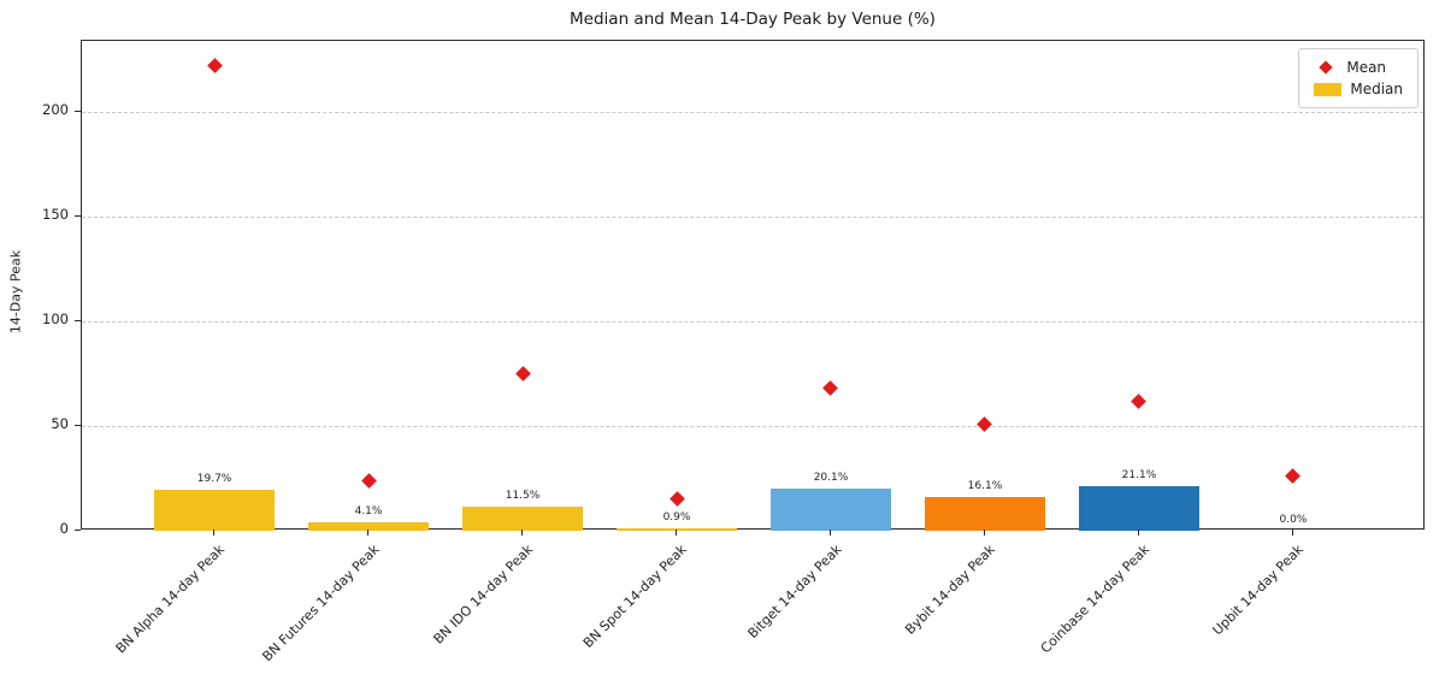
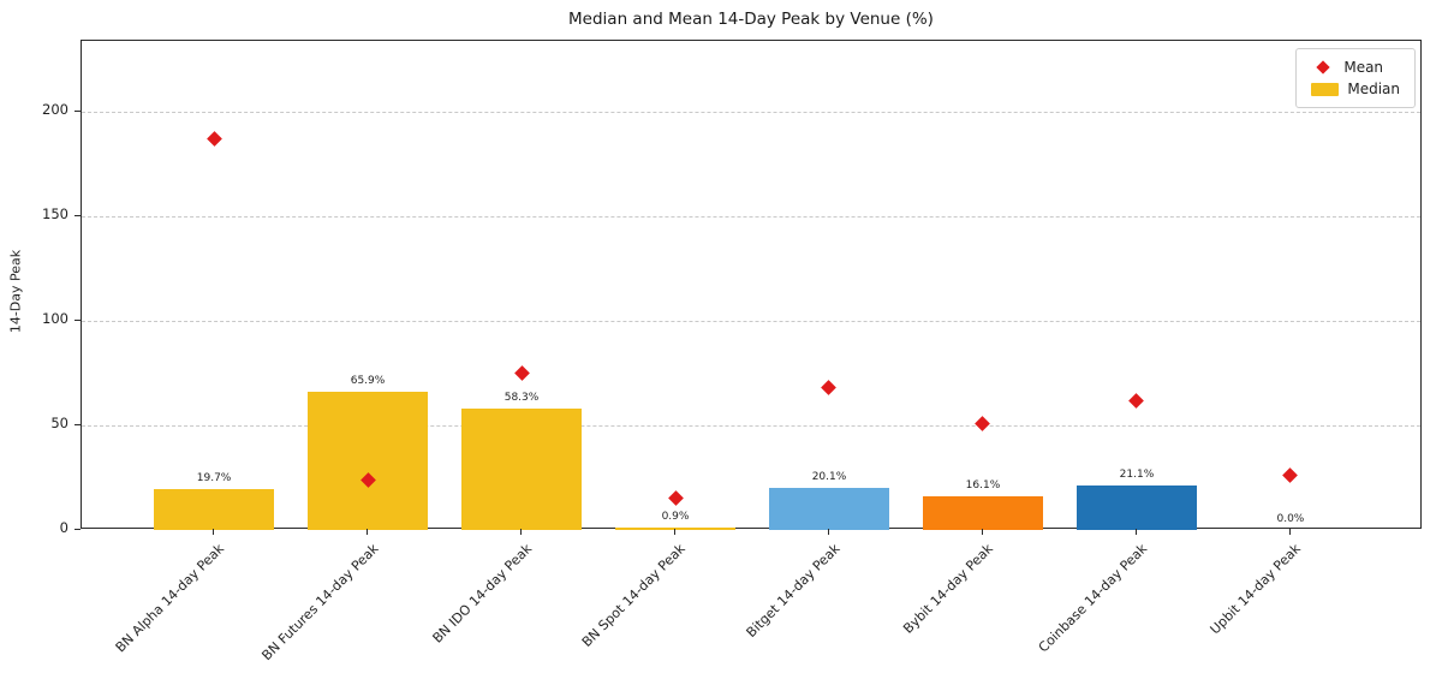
Mean/BN Alpha 14-day Peak: 222 -> 187
Median/BN Futures 14-day Peak: 4.1% -> 65.9%
Median/BN IDO 14-day Peak: 11.5% -> 58.3%
